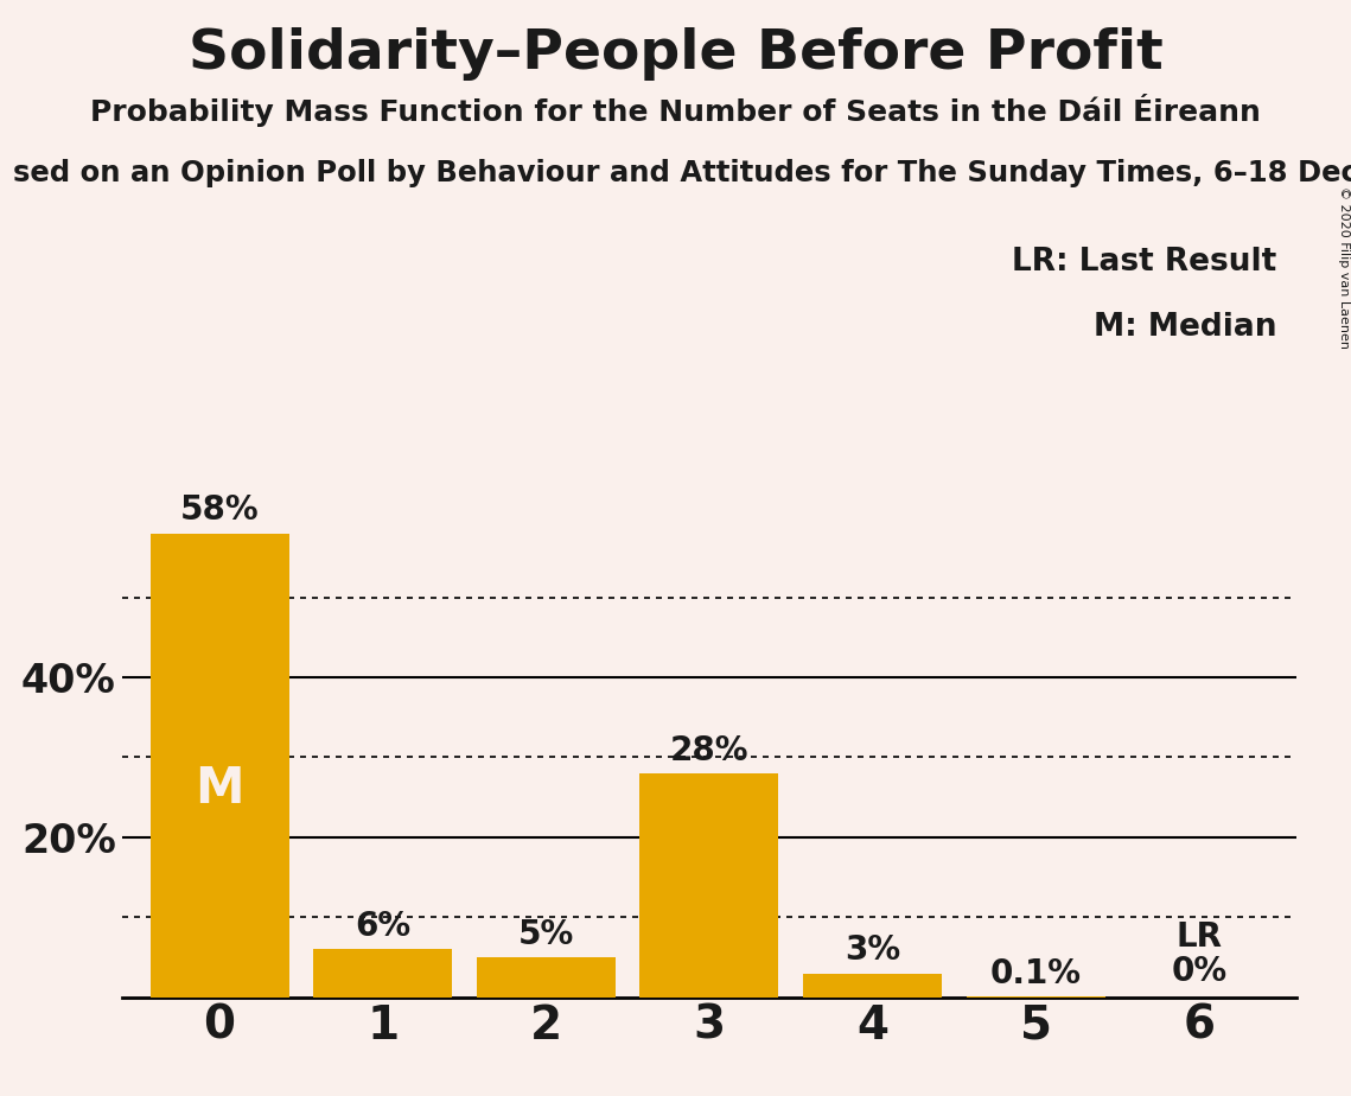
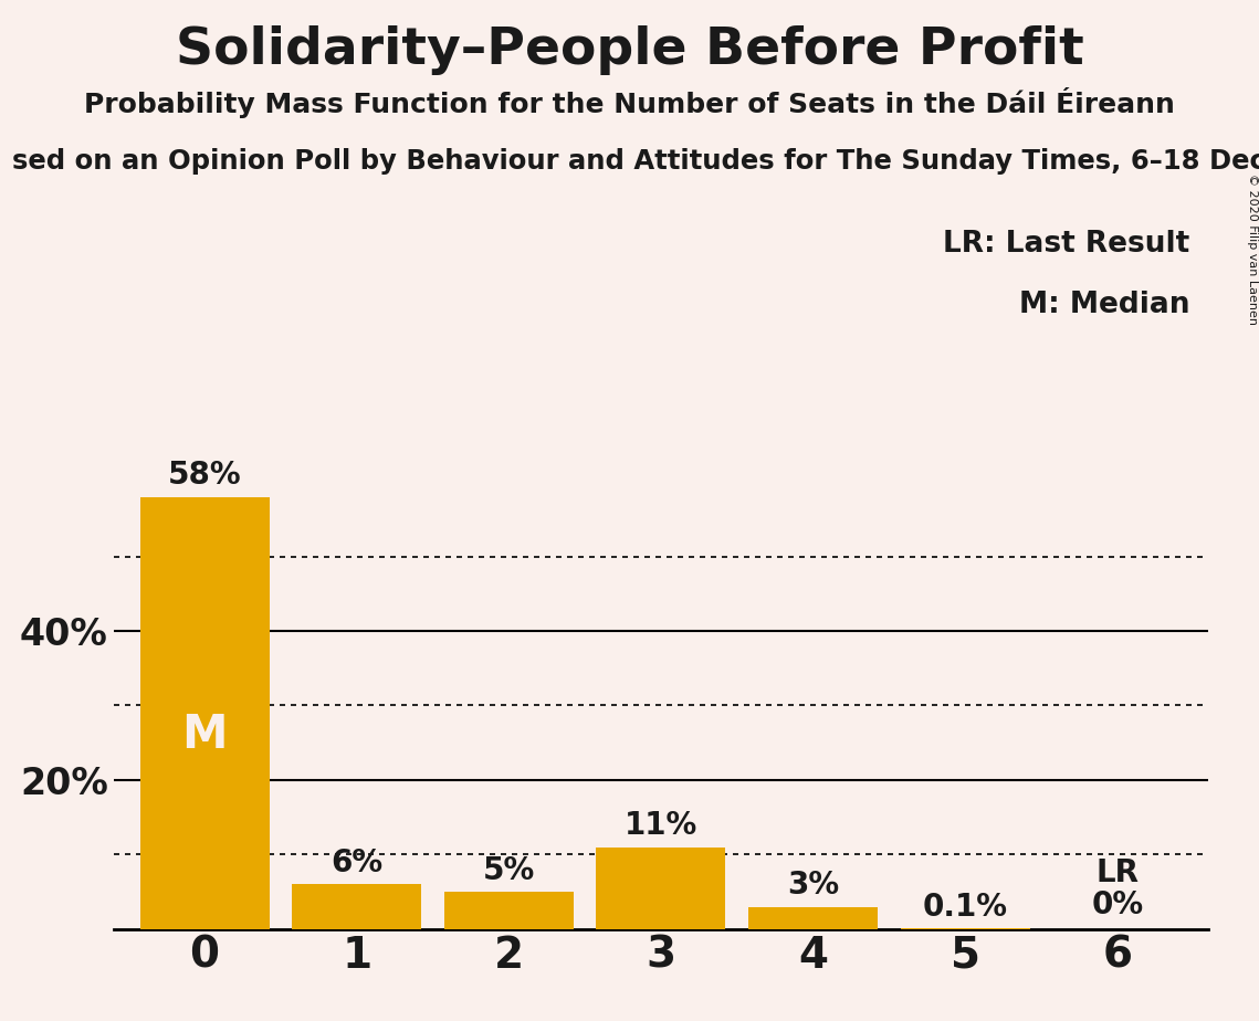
3: 28% -> 11%
